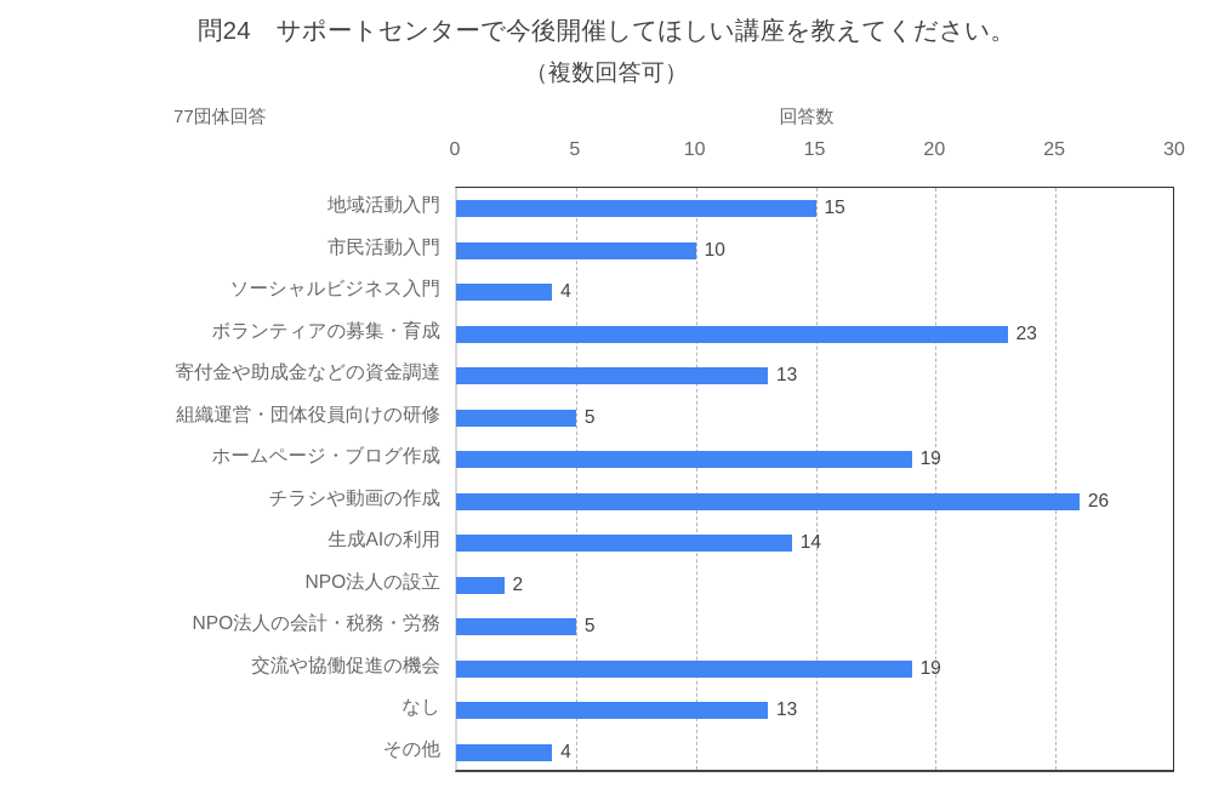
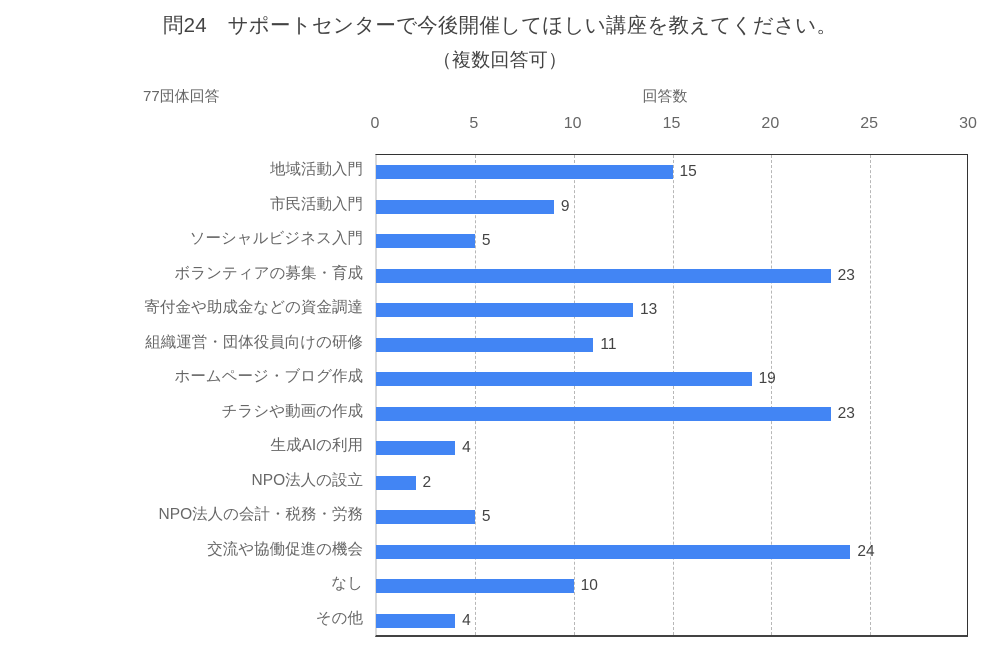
市民活動入門: 10 -> 9
ソーシャルビジネス入門: 4 -> 5
組織運営・団体役員向けの研修: 5 -> 11
チラシや動画の作成: 26 -> 23
生成AIの利用: 14 -> 4
交流や協働促進の機会: 19 -> 24
なし: 13 -> 10
